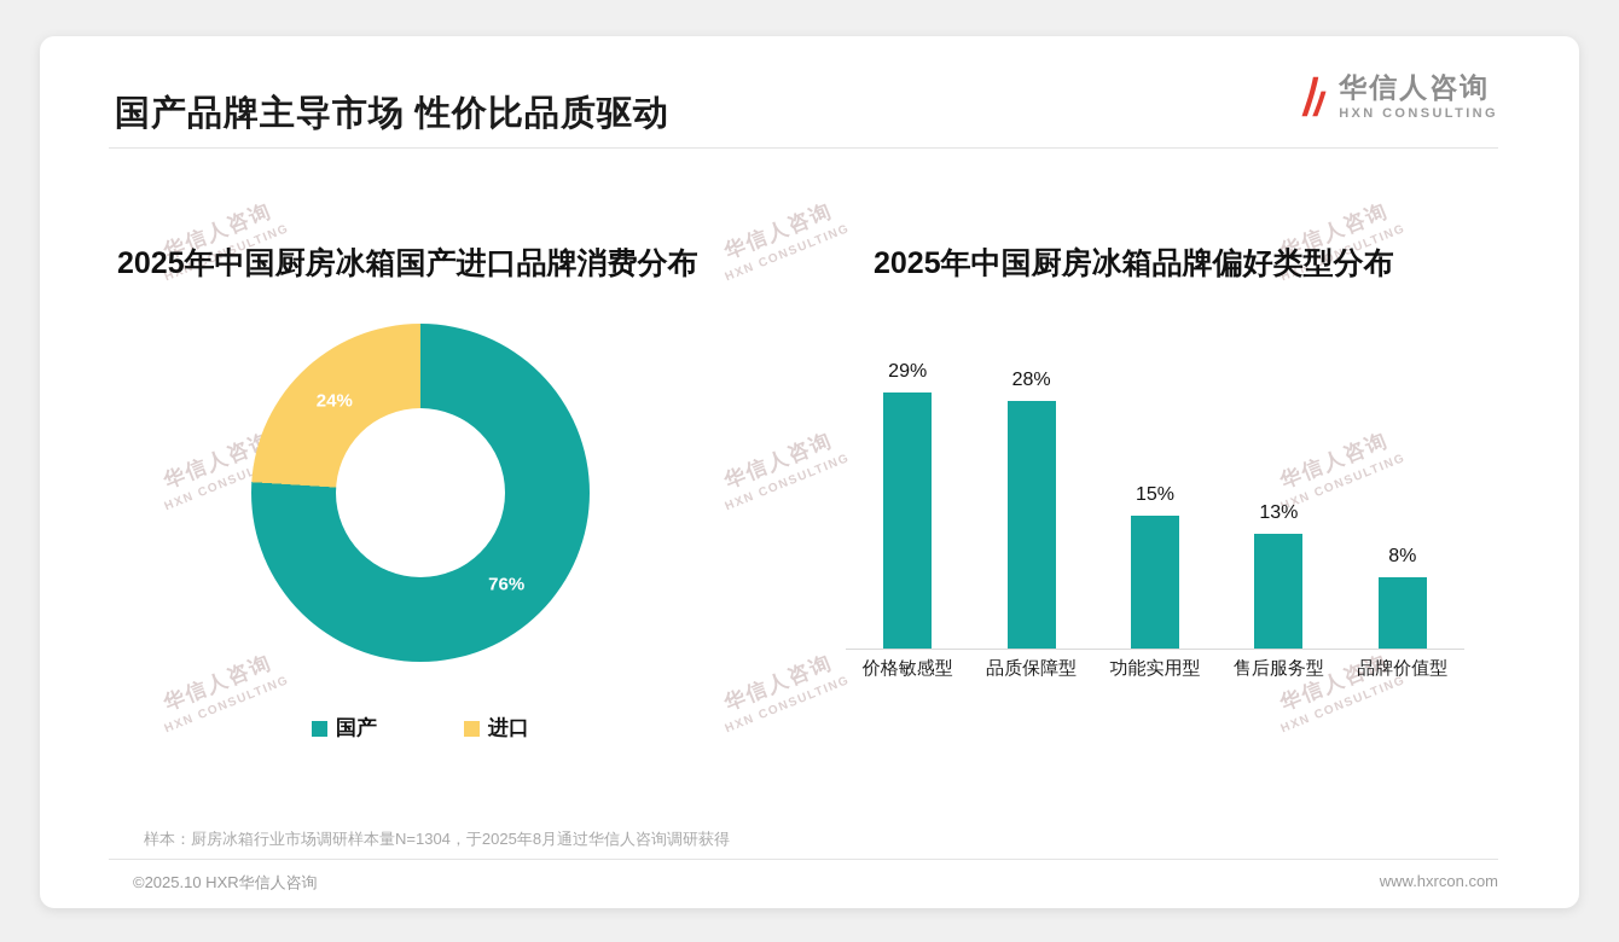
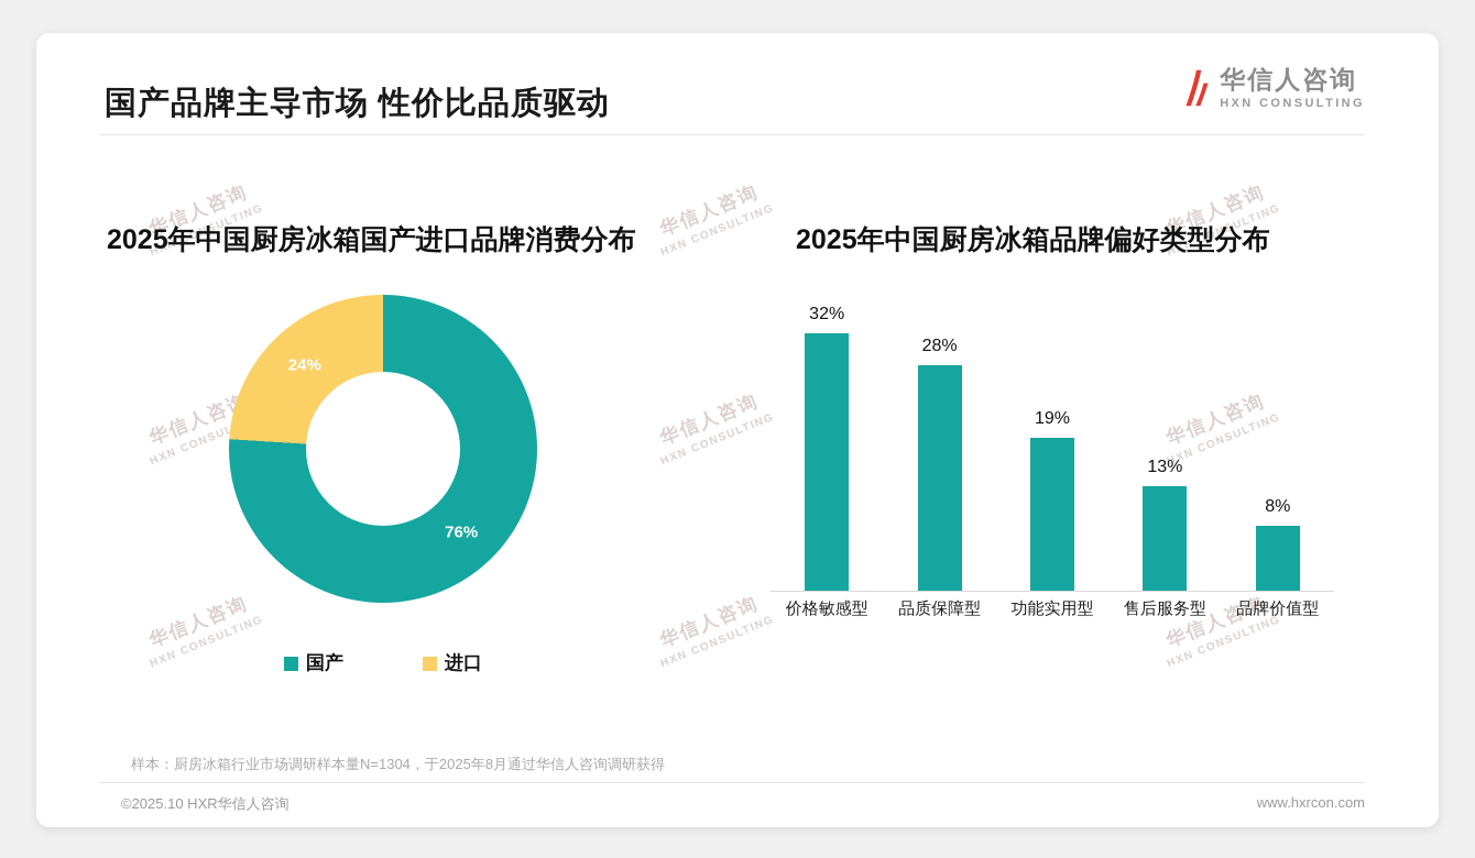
2025年中国厨房冰箱品牌偏好类型分布/价格敏感型: 29% -> 32%
2025年中国厨房冰箱品牌偏好类型分布/功能实用型: 15% -> 19%
